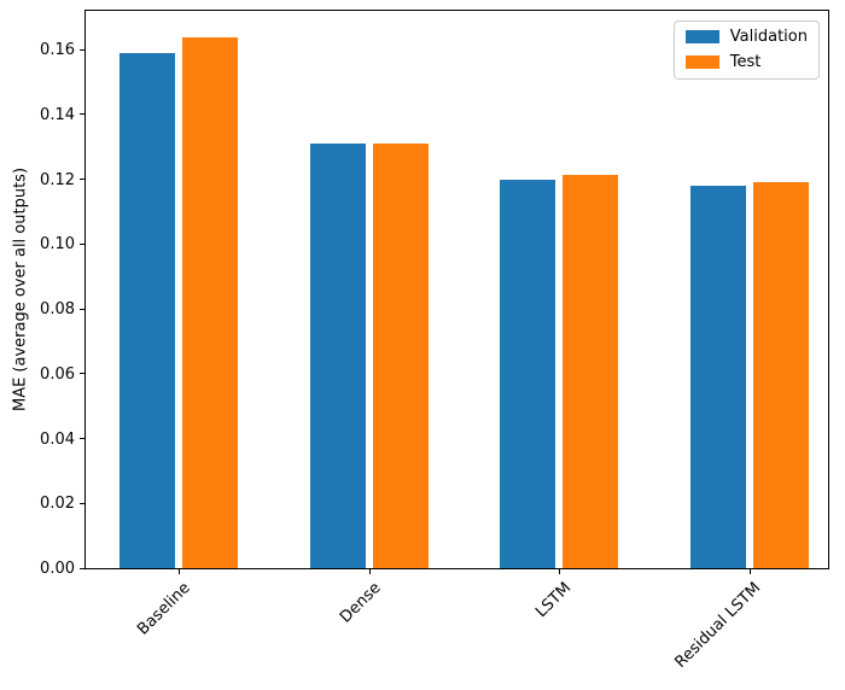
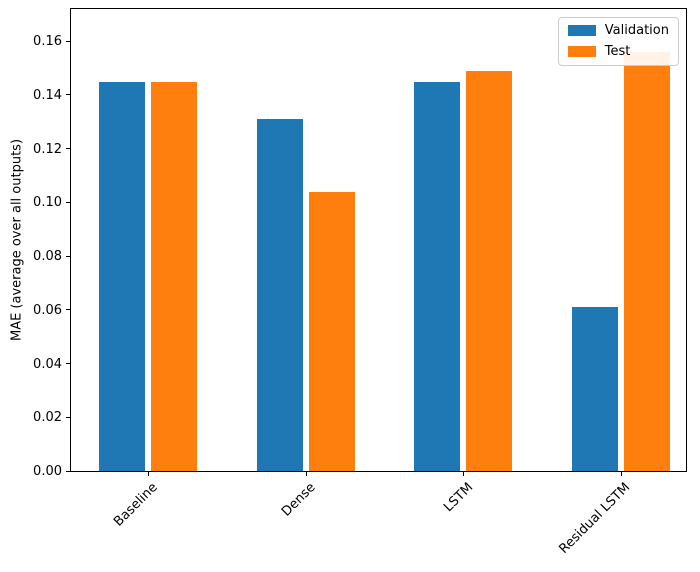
Validation/Baseline: 0.159 -> 0.145
Test/Baseline: 0.164 -> 0.145
Test/Dense: 0.131 -> 0.104
Validation/LSTM: 0.120 -> 0.145
Test/LSTM: 0.121 -> 0.149
Validation/Residual LSTM: 0.118 -> 0.061
Test/Residual LSTM: 0.119 -> 0.156
